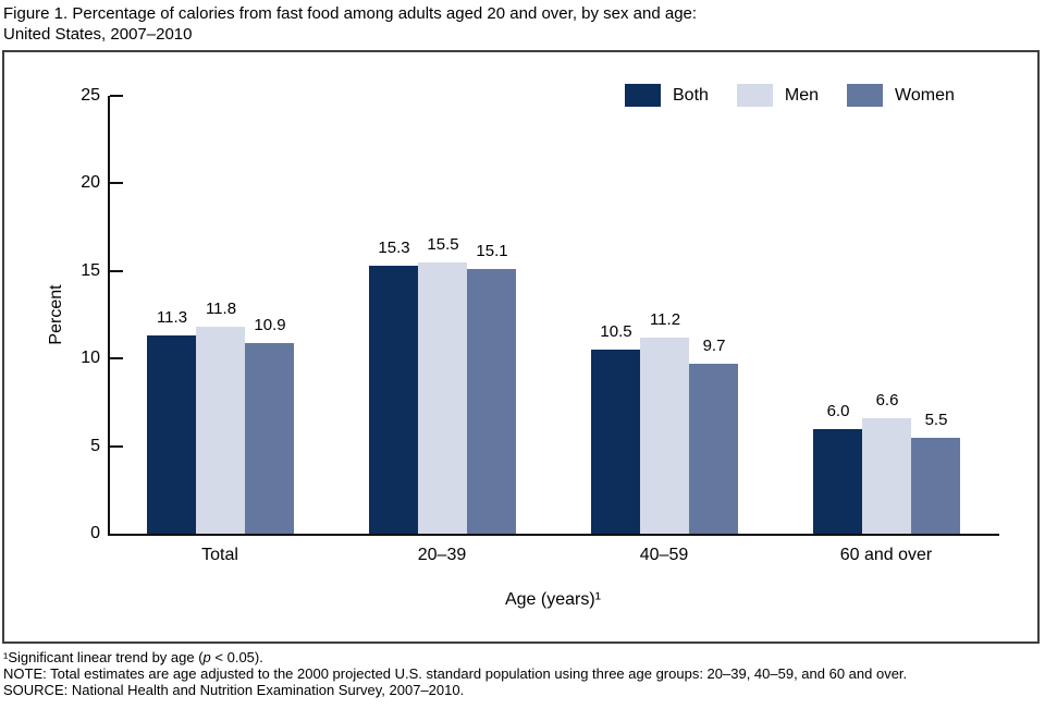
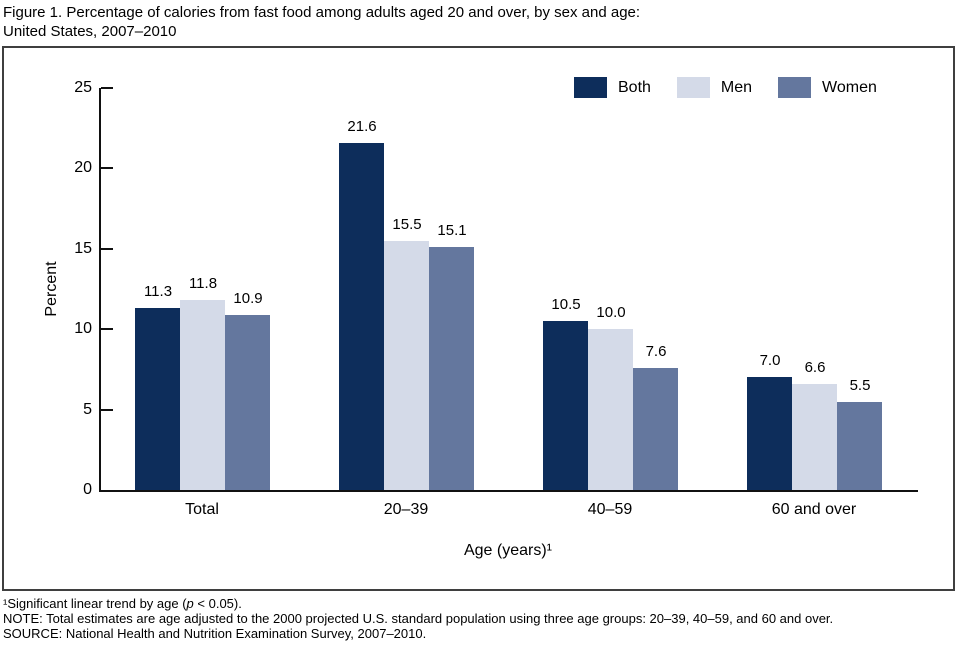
Both/20–39: 15.3 -> 21.6
Men/40–59: 11.2 -> 10.0
Women/40–59: 9.7 -> 7.6
Both/60 and over: 6.0 -> 7.0
